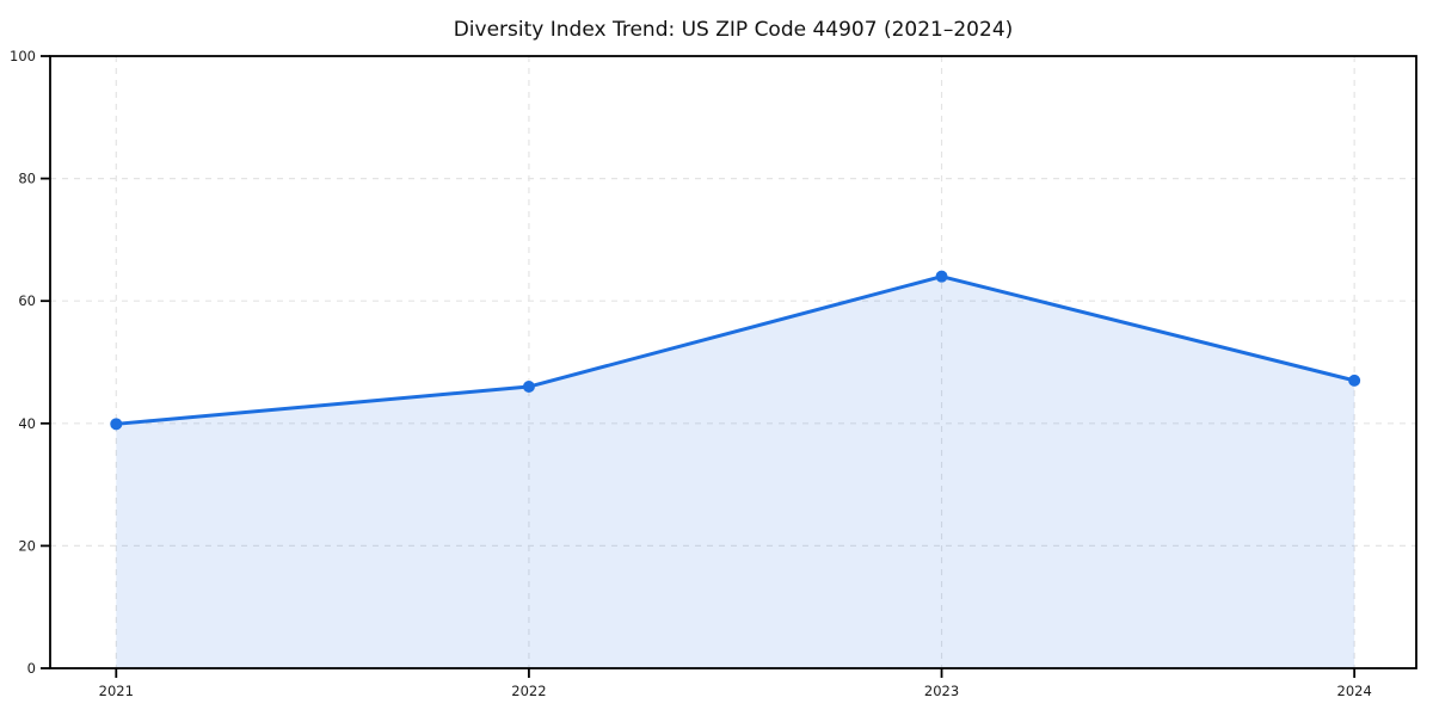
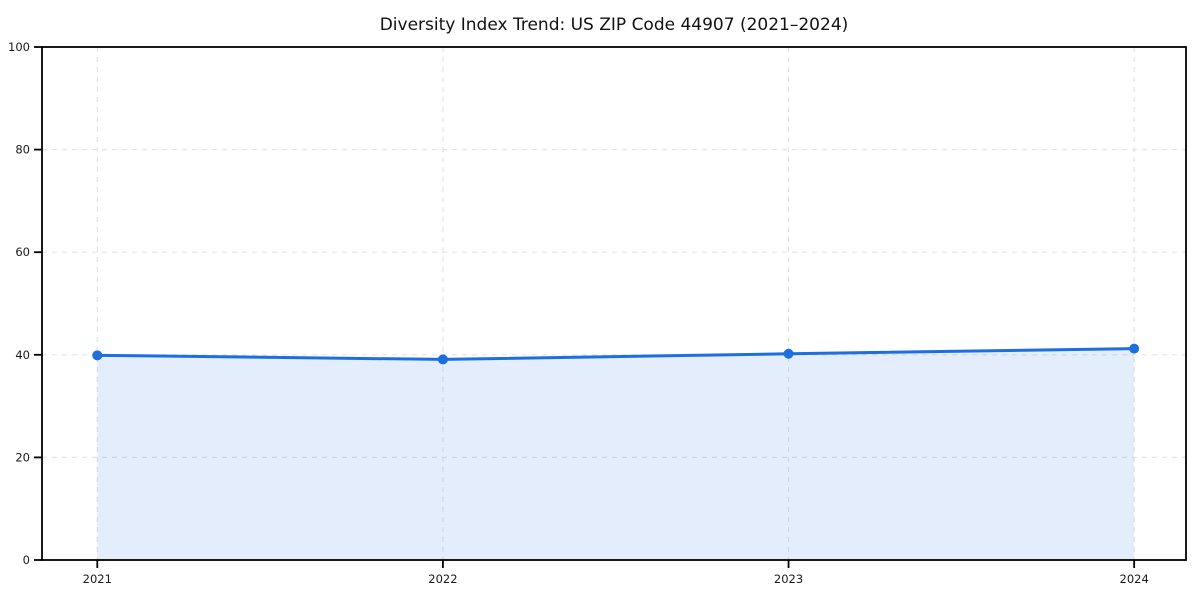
2022: 46 -> 39
2023: 64 -> 40
2024: 47 -> 41
